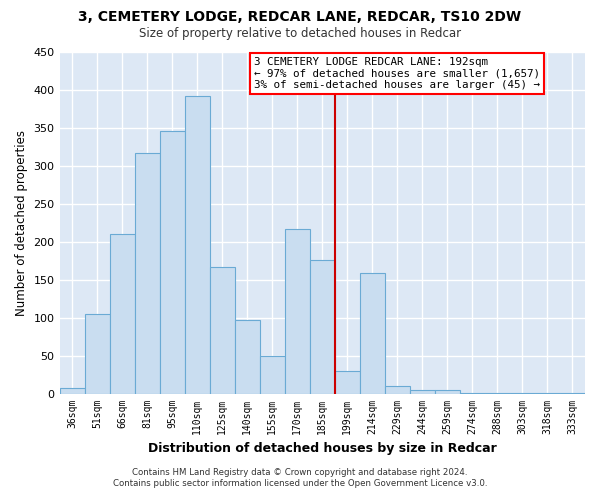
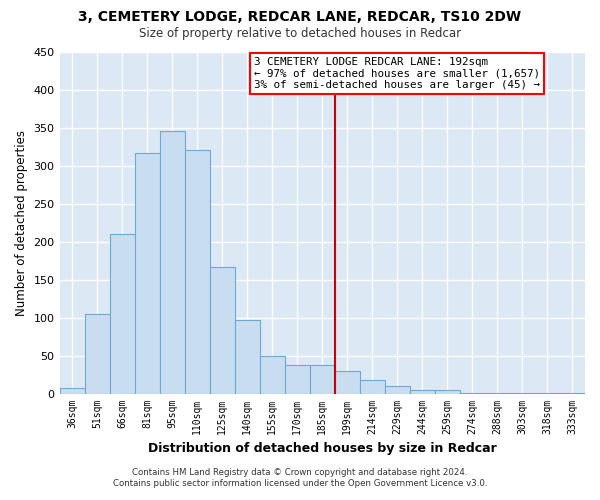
110sqm: 392 -> 320
170sqm: 216 -> 37
185sqm: 176 -> 37
214sqm: 158 -> 18
